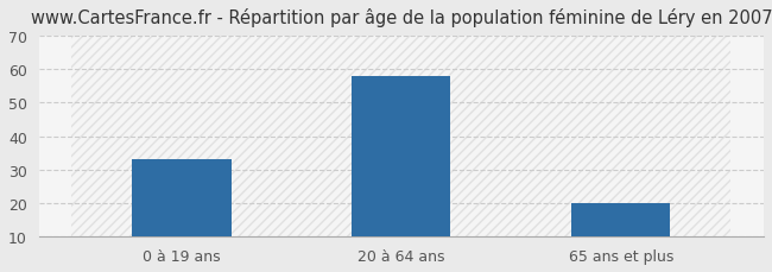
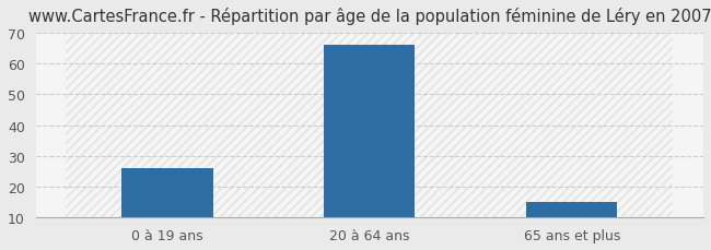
0 à 19 ans: 33 -> 26
20 à 64 ans: 58 -> 66
65 ans et plus: 20 -> 15
